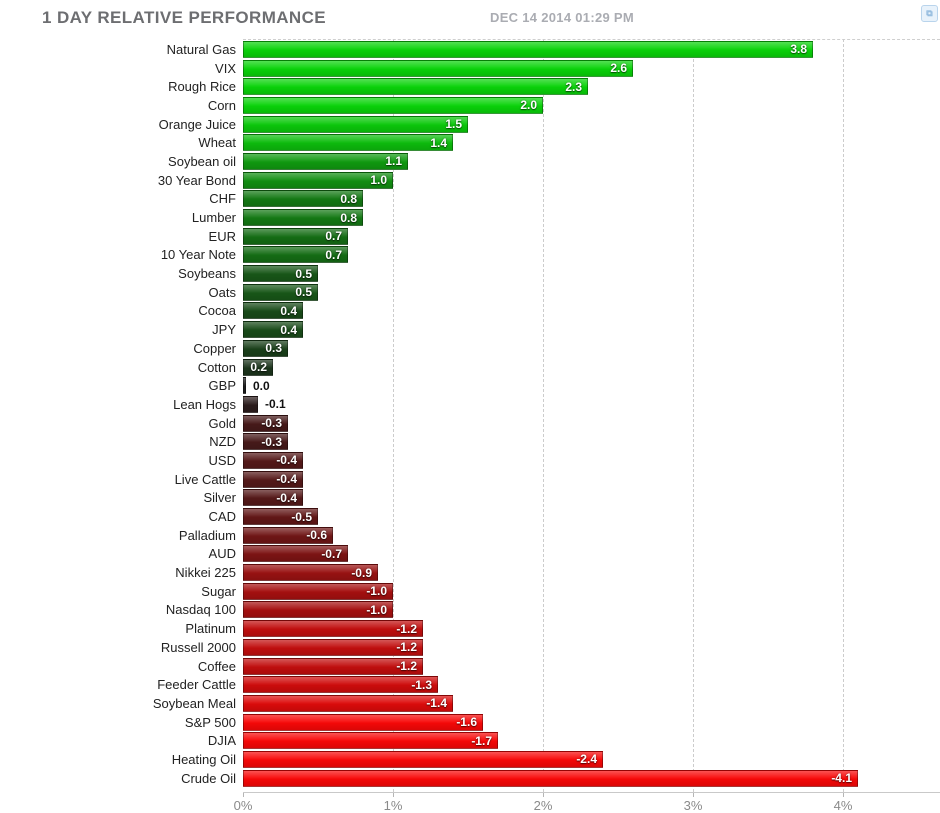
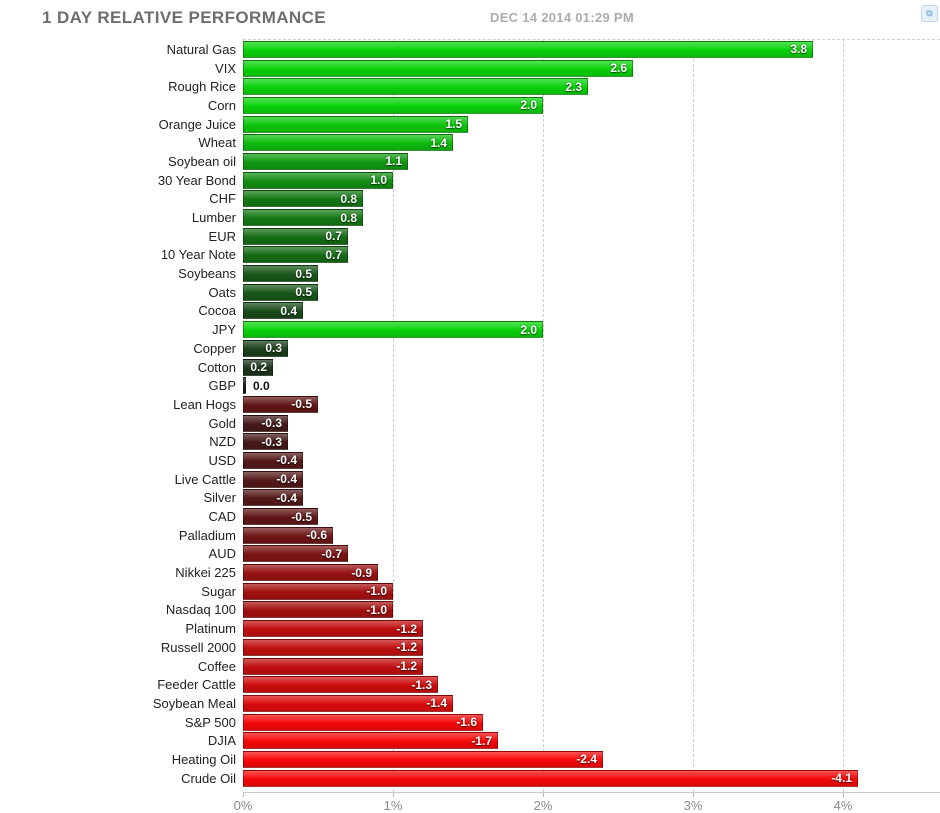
JPY: 0.4 -> 2.0
Lean Hogs: -0.1 -> -0.5
